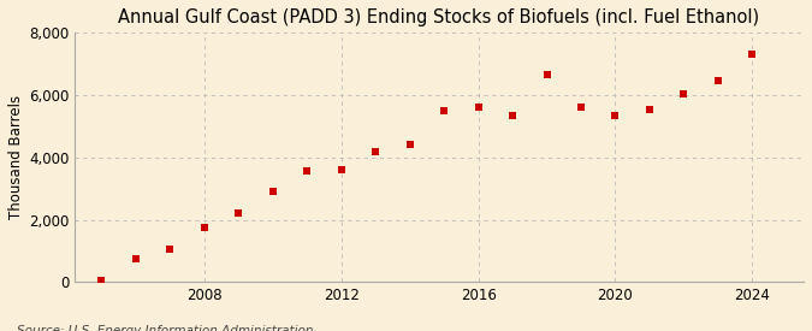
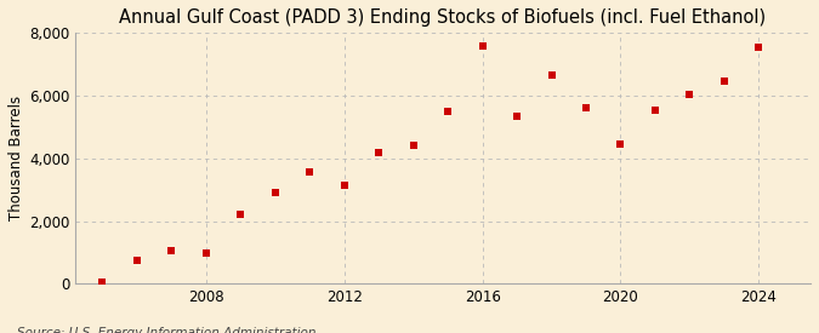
2008: 1,750 -> 1,000
2012: 3,600 -> 3,150
2016: 5,600 -> 7,600
2020: 5,350 -> 4,450
2024: 7,300 -> 7,550
